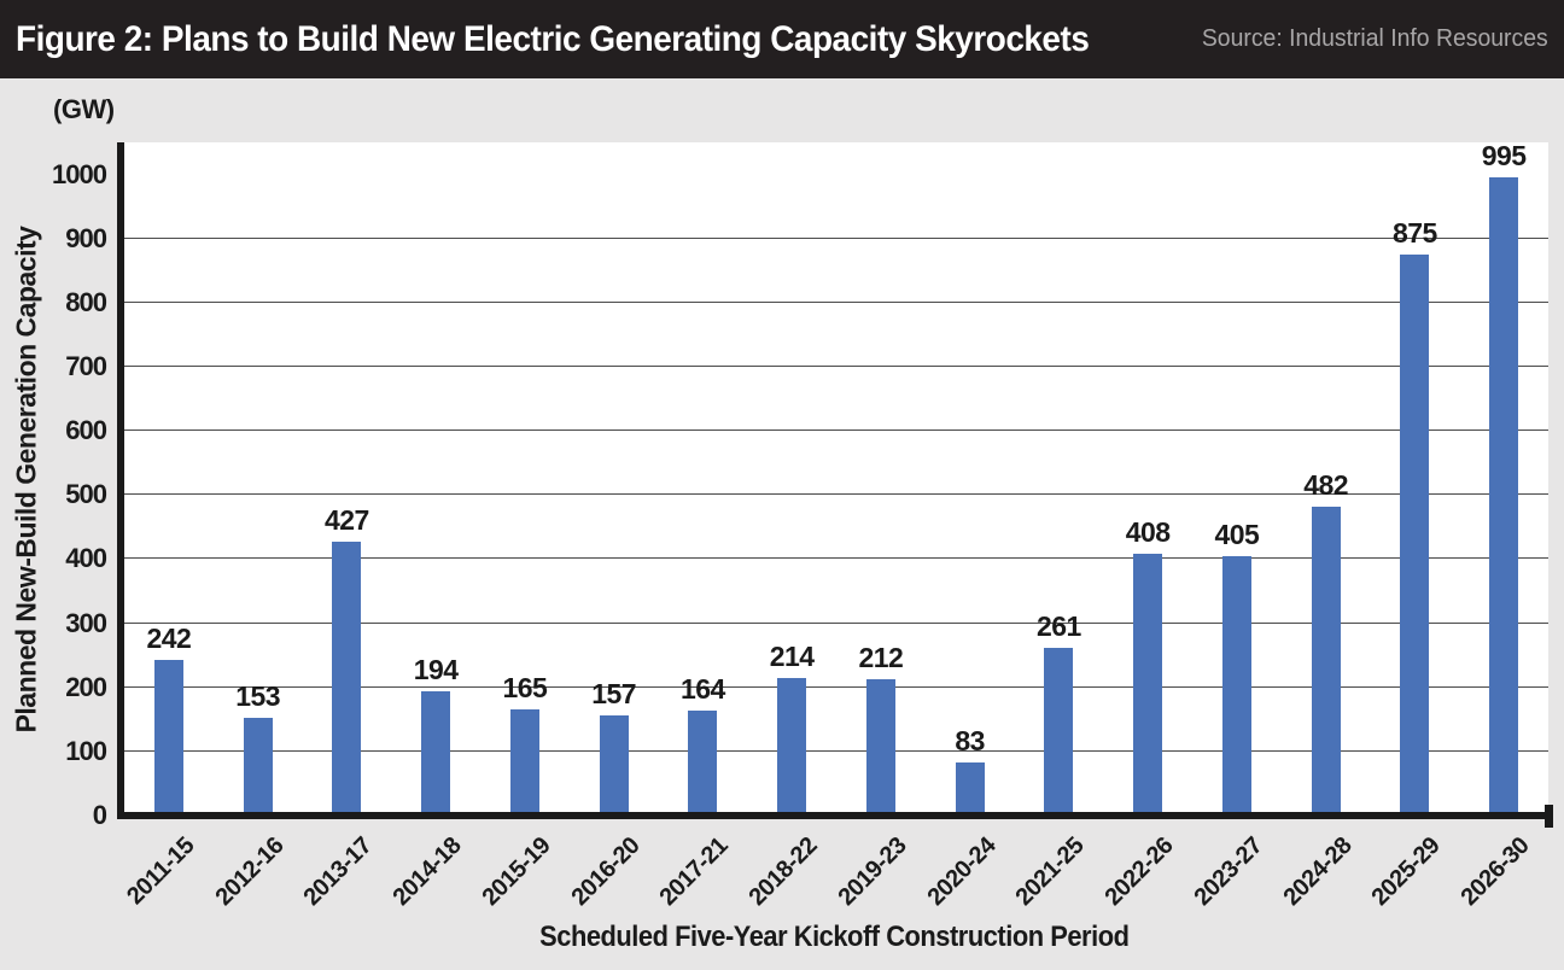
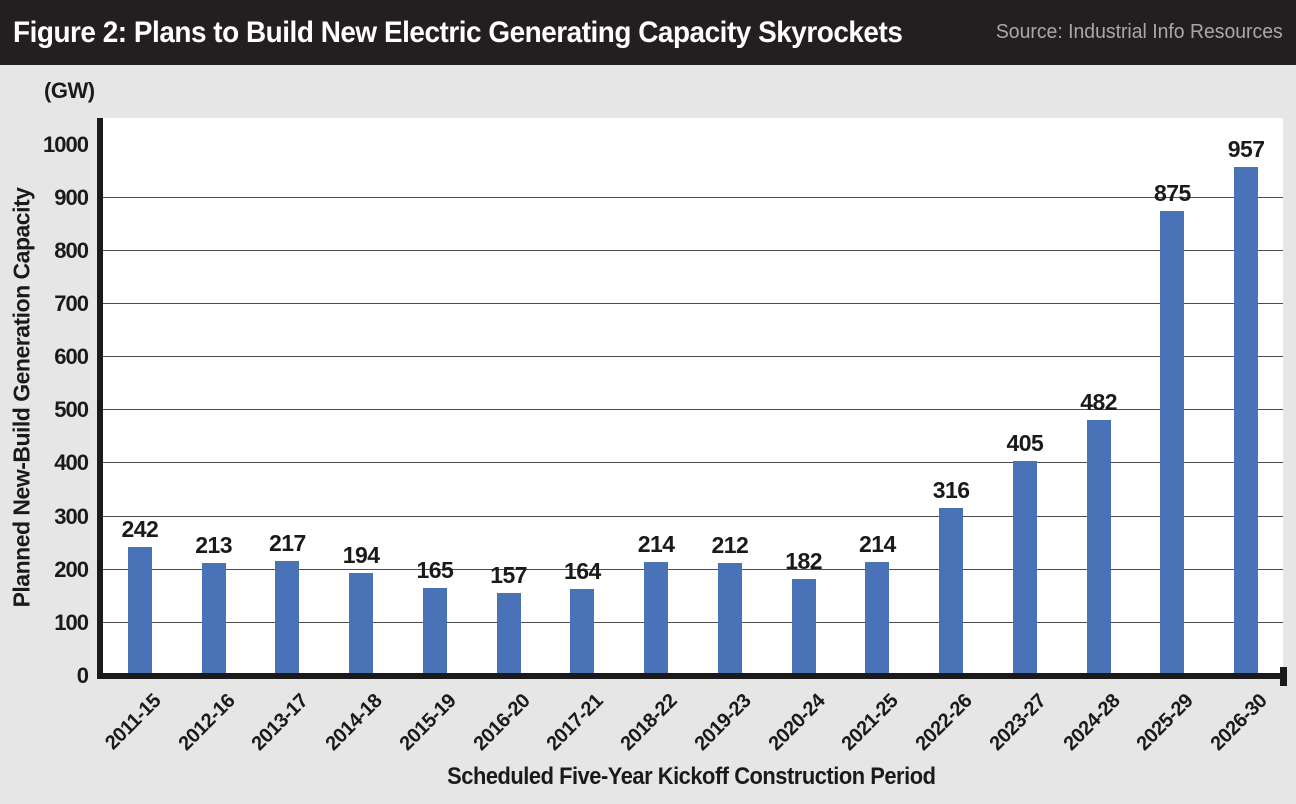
2012-16: 153 -> 213
2013-17: 427 -> 217
2020-24: 83 -> 182
2021-25: 261 -> 214
2022-26: 408 -> 316
2026-30: 995 -> 957
